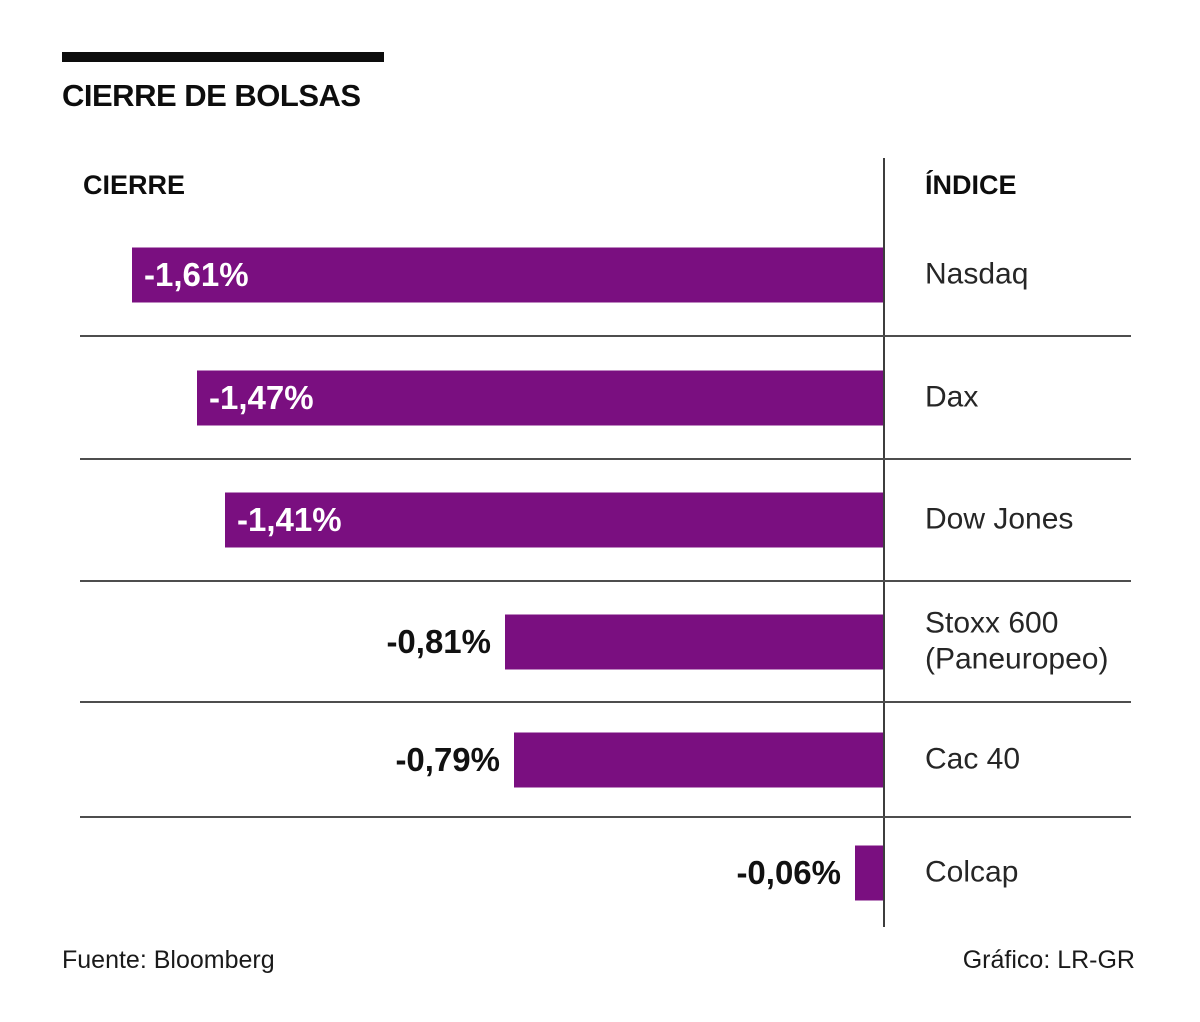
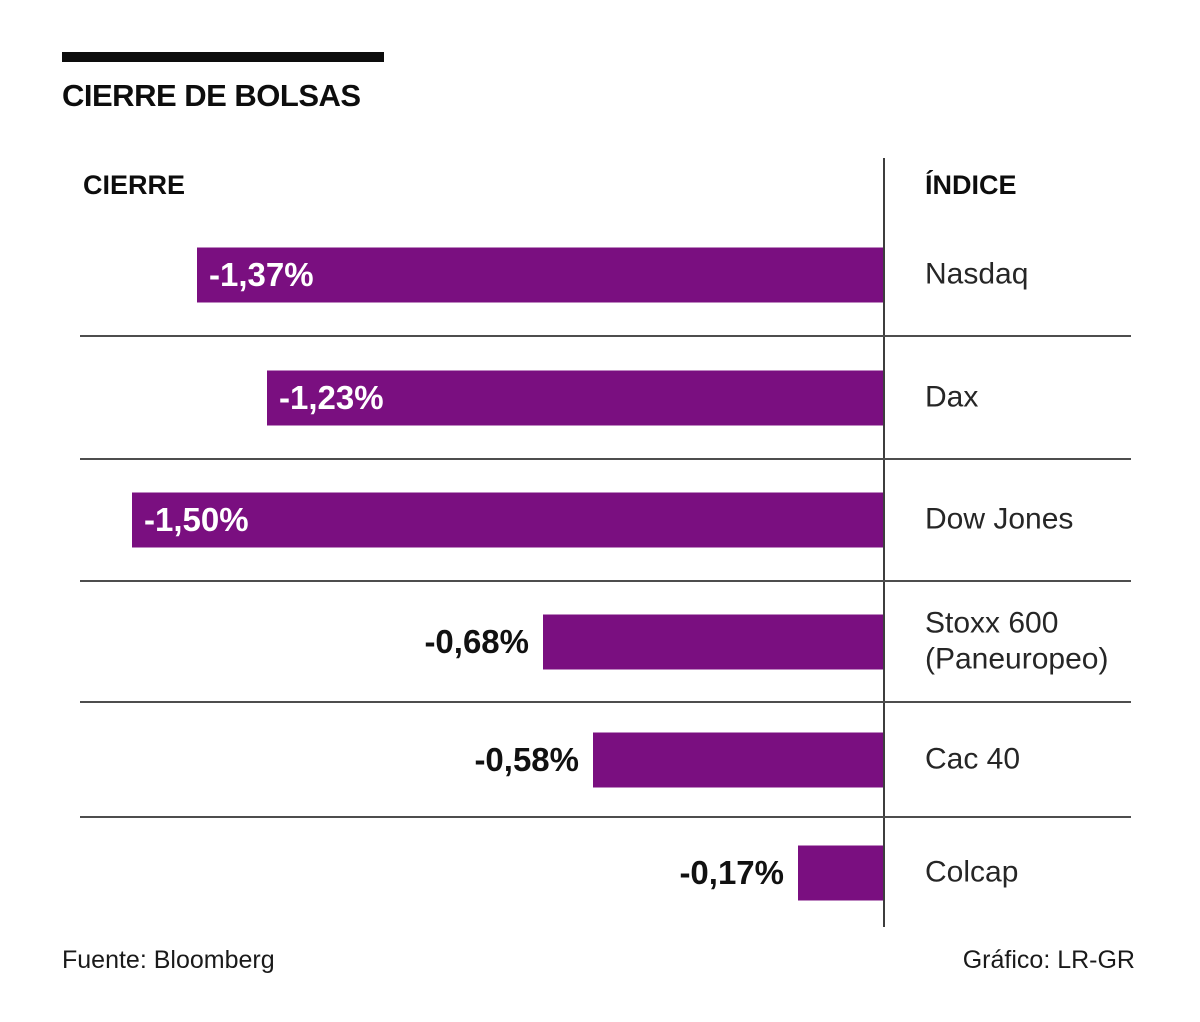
Nasdaq: -1,61% -> -1,37%
Dax: -1,47% -> -1,23%
Dow Jones: -1,41% -> -1,50%
Stoxx 600 (Paneuropeo): -0,81% -> -0,68%
Cac 40: -0,79% -> -0,58%
Colcap: -0,06% -> -0,17%
